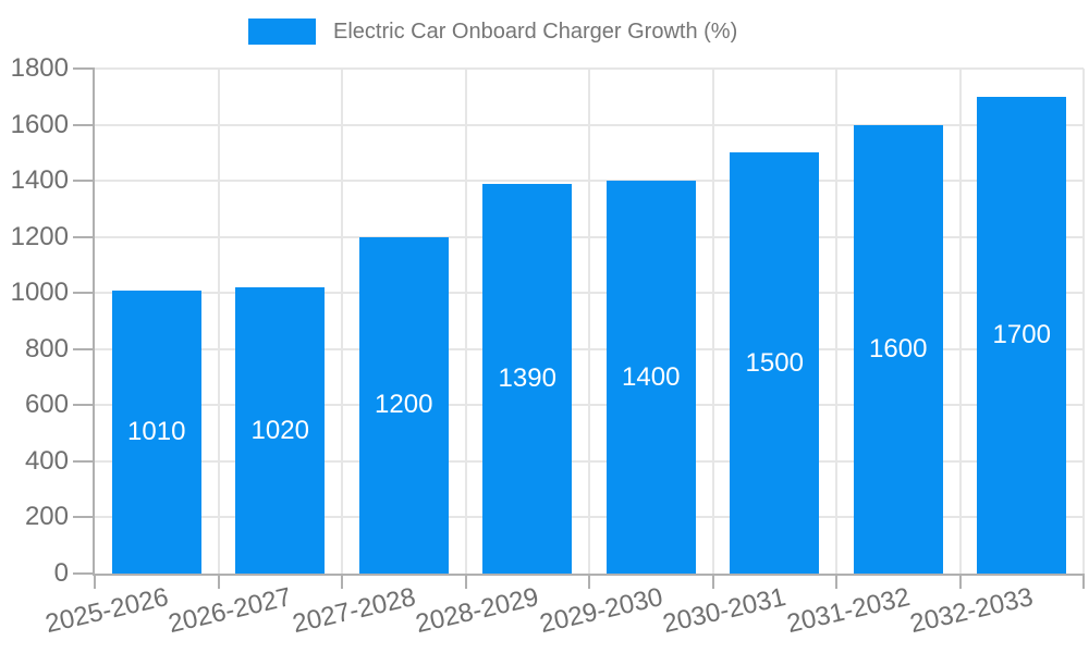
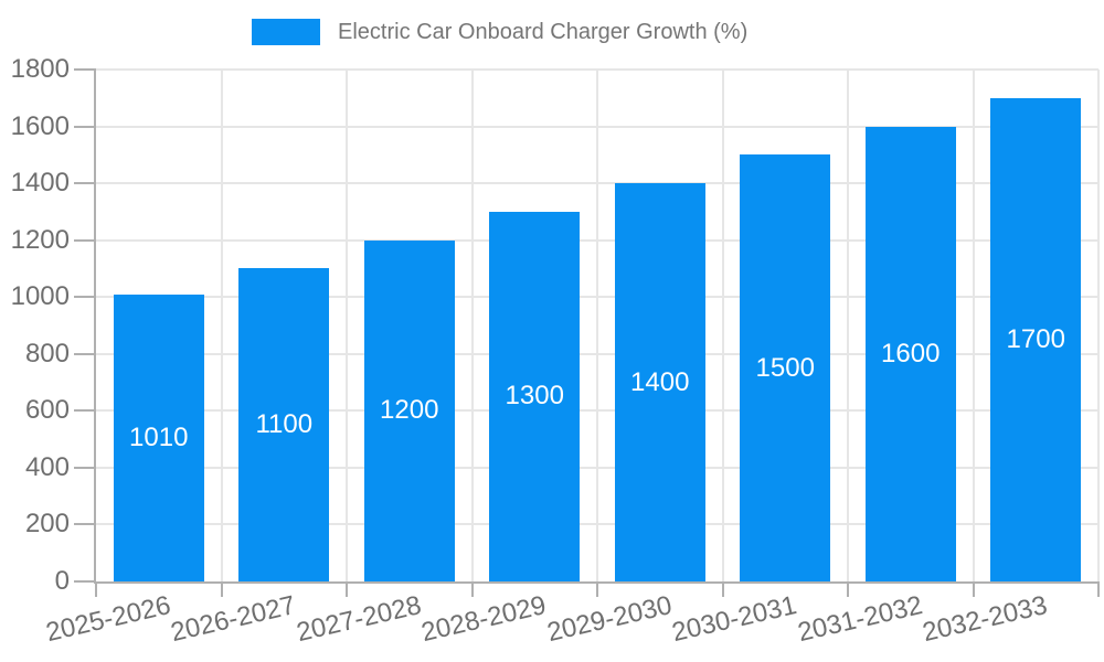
2026-2027: 1020 -> 1100
2028-2029: 1390 -> 1300
